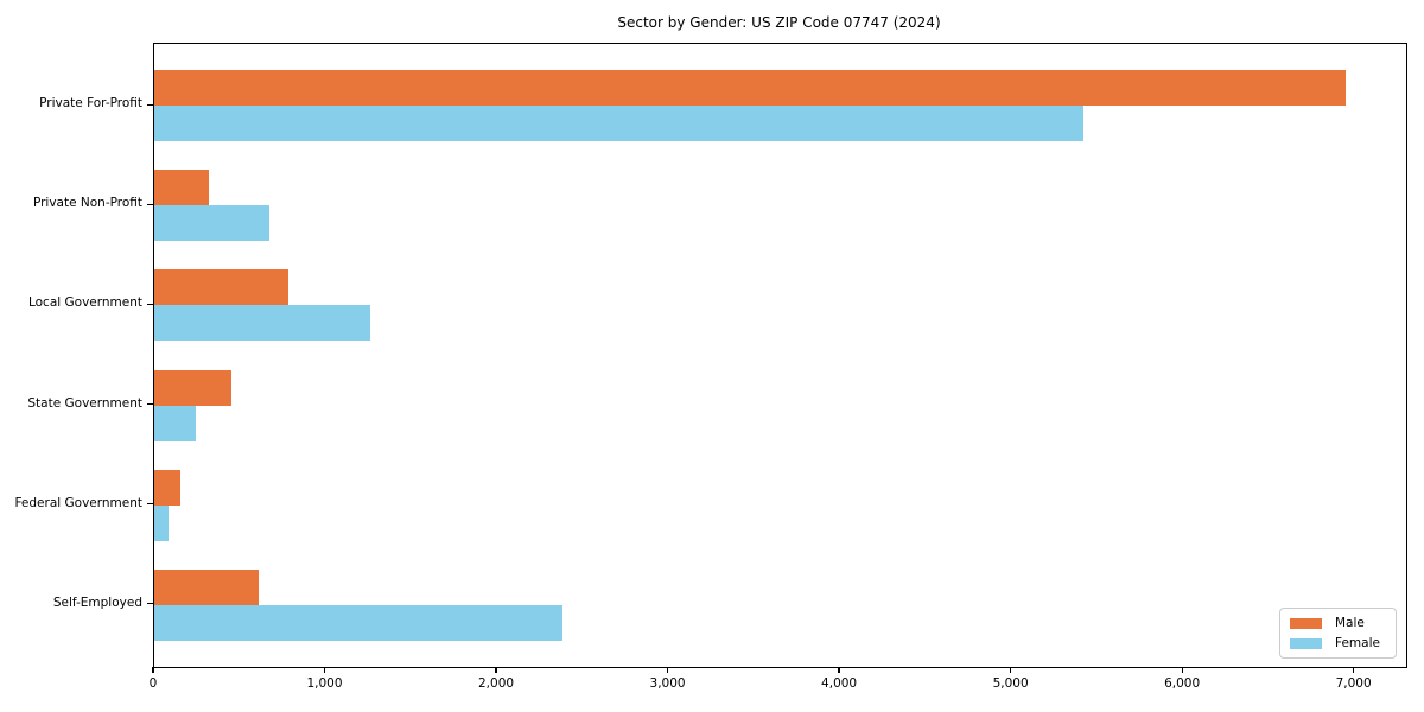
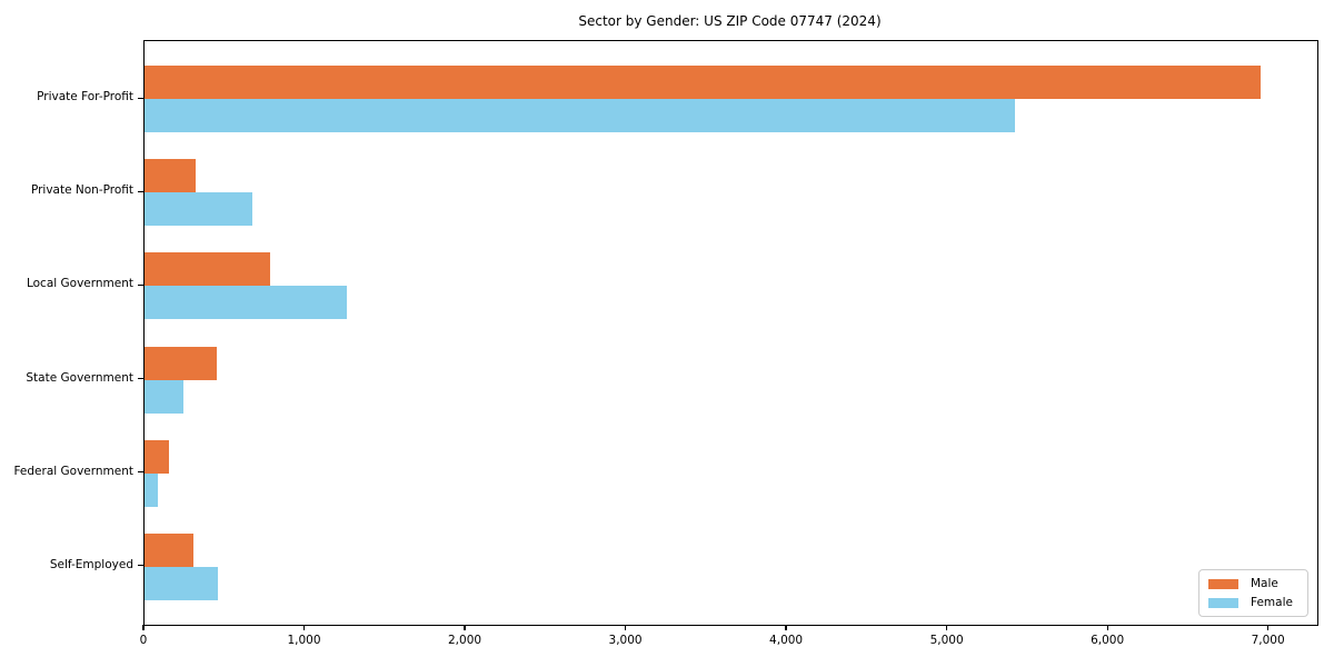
Male/Self-Employed: 610 -> 300
Female/Self-Employed: 2380 -> 460
